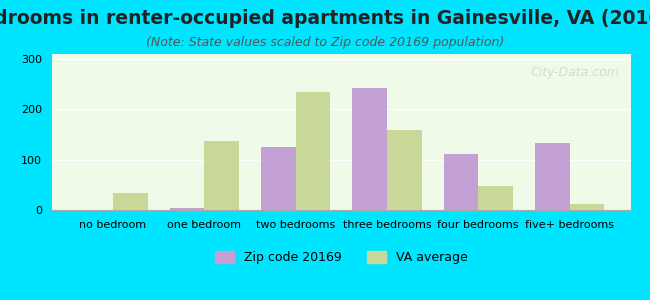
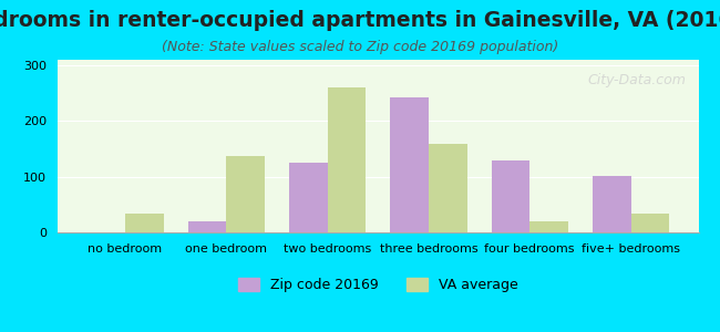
Zip code 20169/one bedroom: 3 -> 20
VA average/two bedrooms: 235 -> 260
Zip code 20169/four bedrooms: 111 -> 130
VA average/four bedrooms: 48 -> 20
Zip code 20169/five+ bedrooms: 133 -> 102
VA average/five+ bedrooms: 11 -> 34
